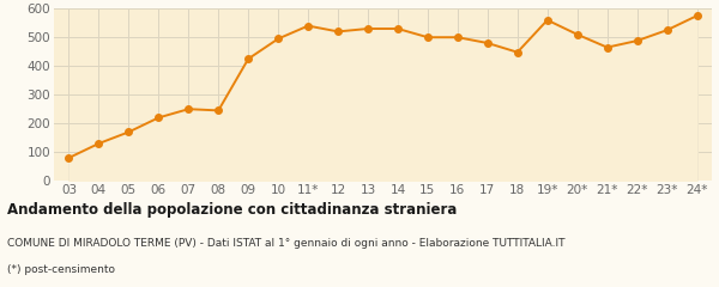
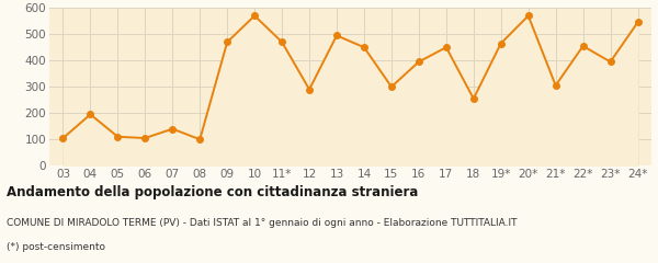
03: 80 -> 105
04: 130 -> 195
05: 170 -> 110
06: 220 -> 105
07: 250 -> 140
08: 245 -> 100
09: 425 -> 470
10: 495 -> 570
11*: 540 -> 470
12: 520 -> 290
13: 530 -> 495
14: 530 -> 450
15: 500 -> 300
16: 500 -> 395
17: 480 -> 450
18: 448 -> 255
19*: 560 -> 465
20*: 510 -> 570
21*: 465 -> 305
22*: 488 -> 455
23*: 525 -> 395
24*: 575 -> 545
